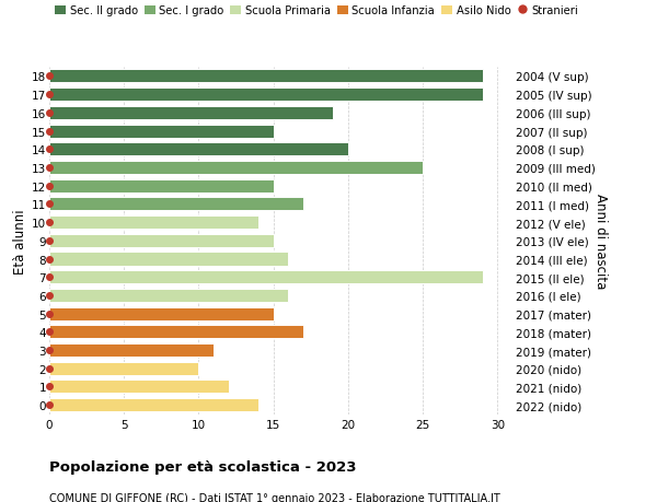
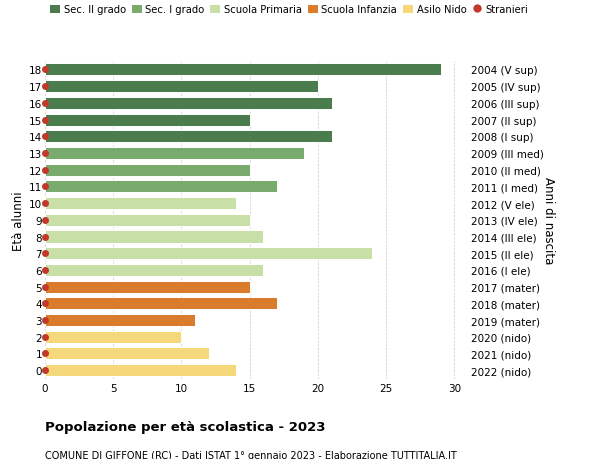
17: 29 -> 20
16: 19 -> 21
14: 20 -> 21
13: 25 -> 19
7: 29 -> 24
